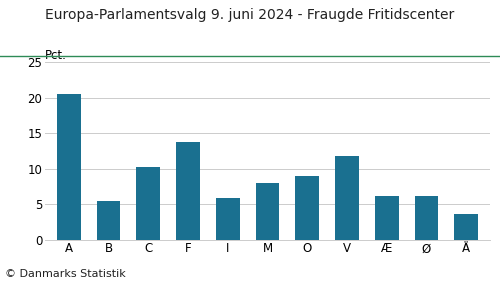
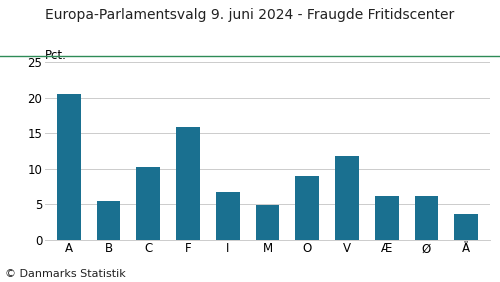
F: 13.8 -> 15.8
I: 5.8 -> 6.7
M: 8.0 -> 4.9
